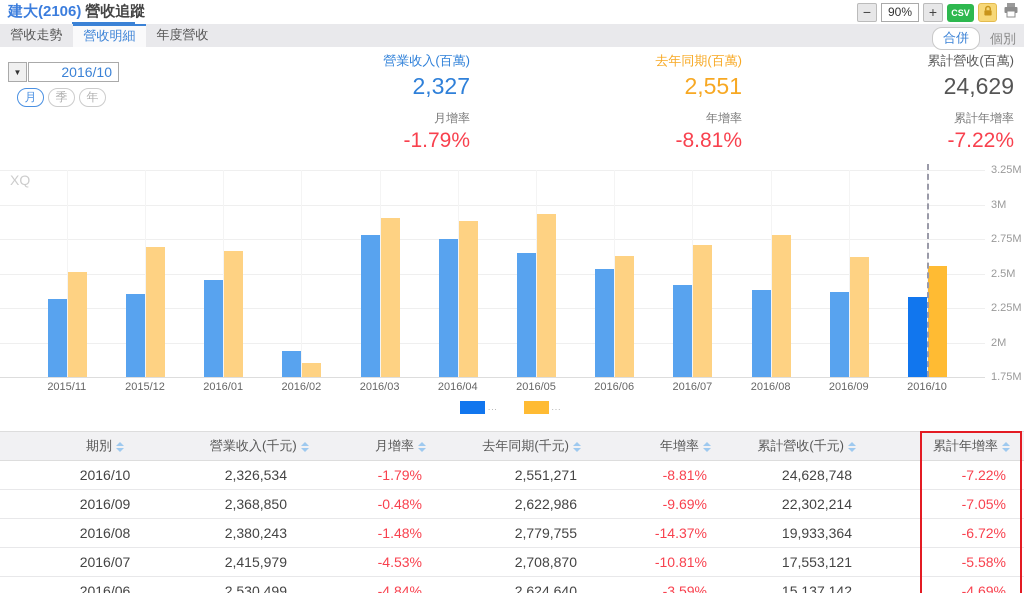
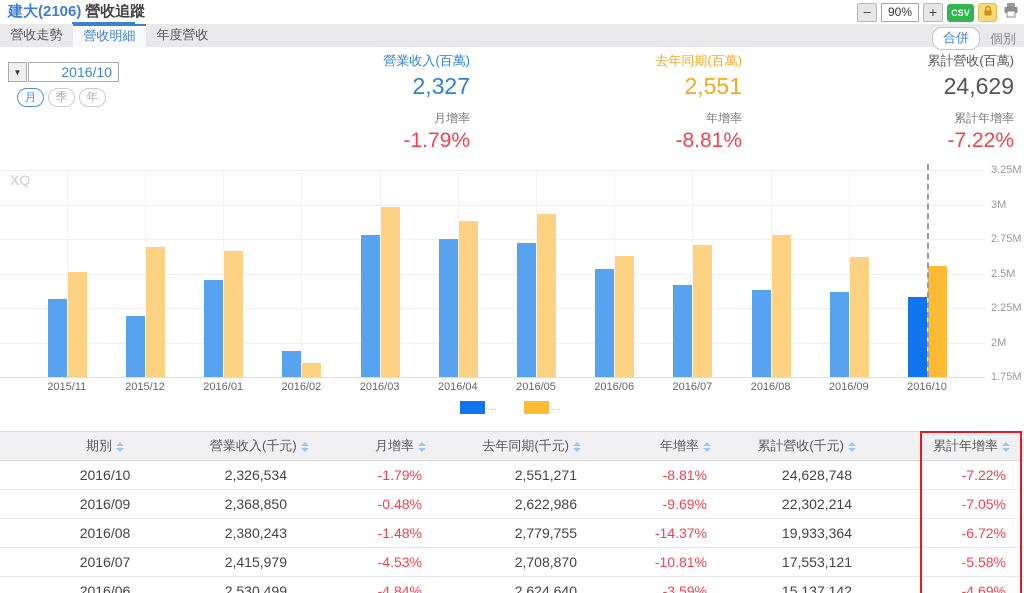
營業收入(千元)/2015/12: 2.35M -> 2.19M
去年同期(千元)/2016/03: 2.90M -> 2.98M
營業收入(千元)/2016/05: 2.65M -> 2.72M
